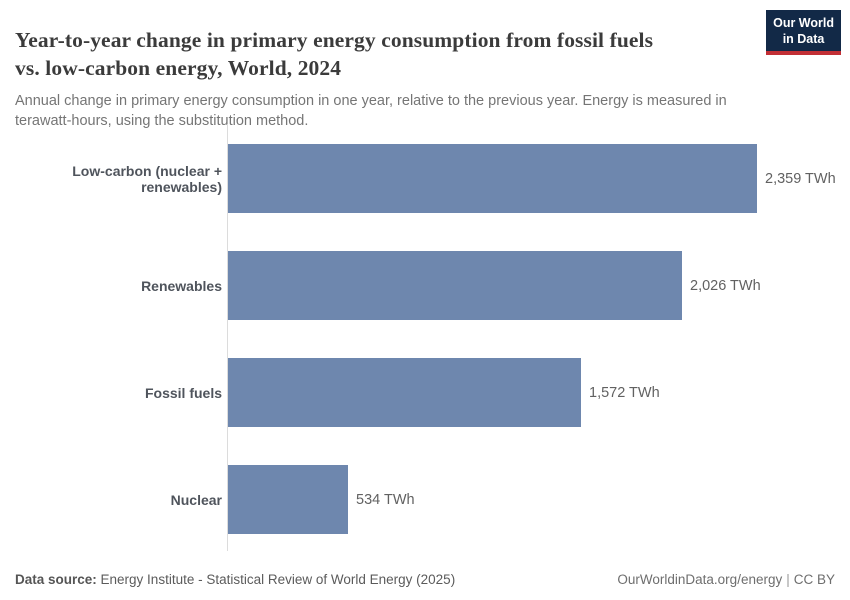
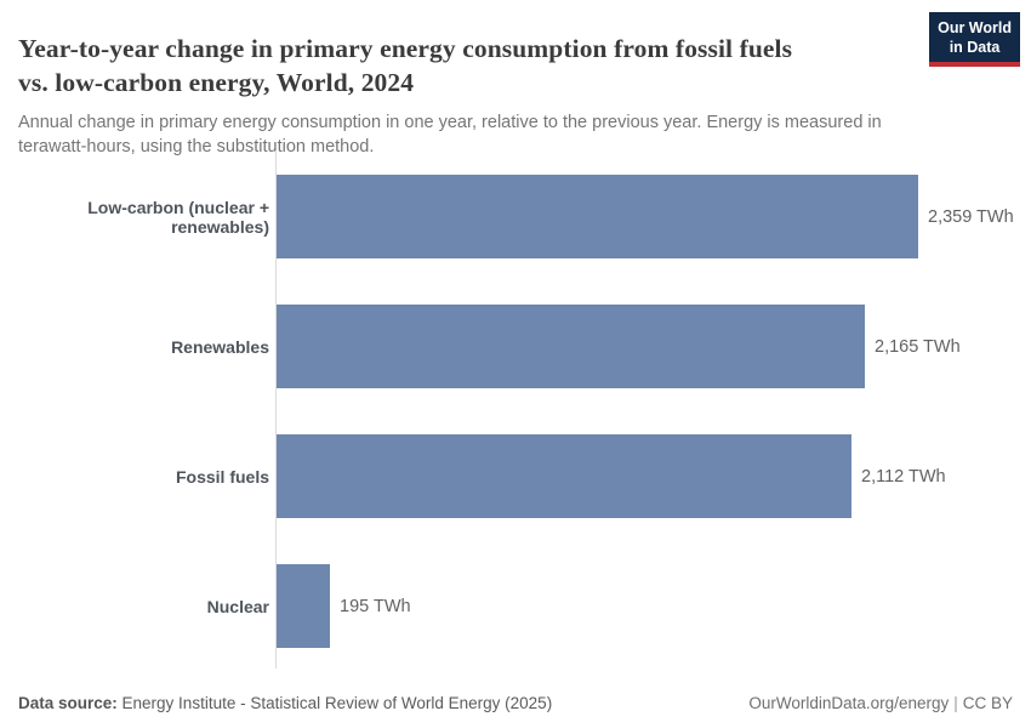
Renewables: 2,026 -> 2,165
Fossil fuels: 1,572 -> 2,112
Nuclear: 534 -> 195
